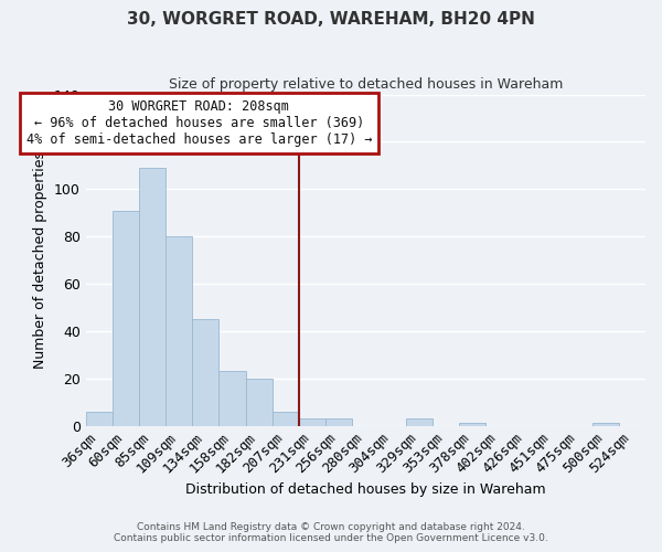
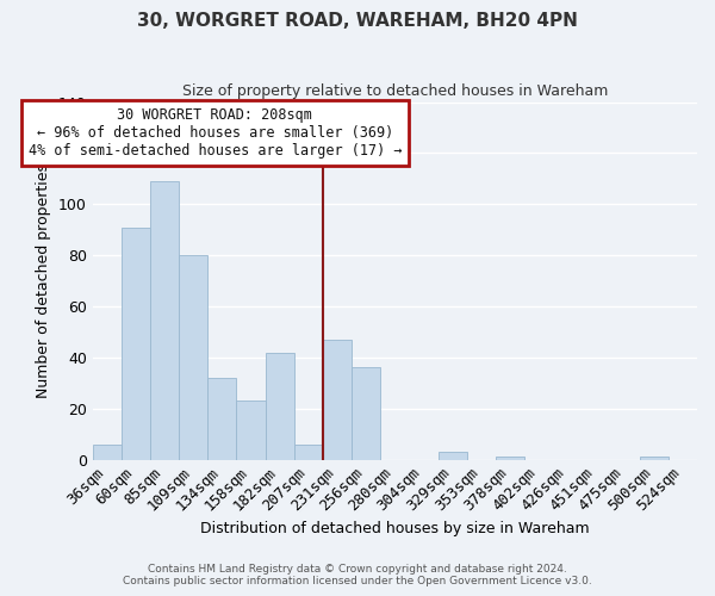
134sqm: 45 -> 32
182sqm: 20 -> 42
231sqm: 3 -> 47
256sqm: 3 -> 36
